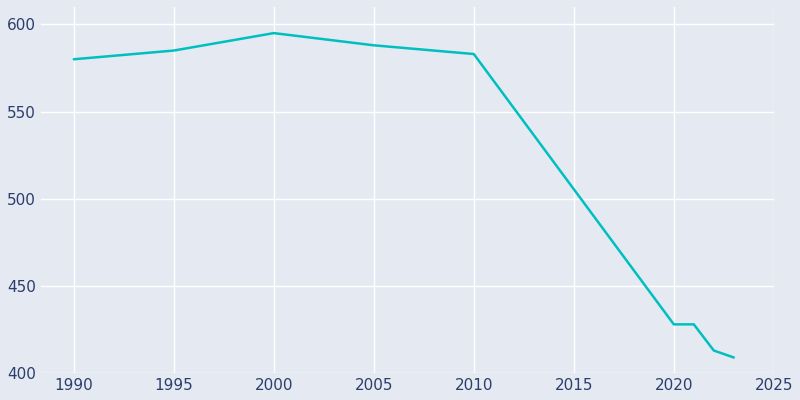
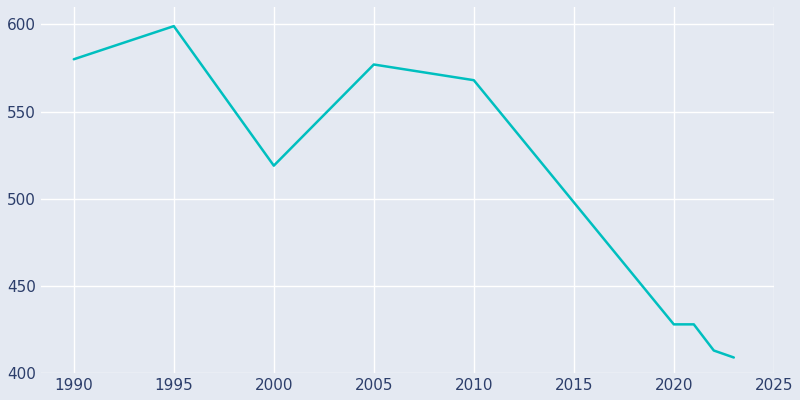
1995: 585 -> 599
2000: 595 -> 519
2005: 588 -> 577
2010: 583 -> 568
